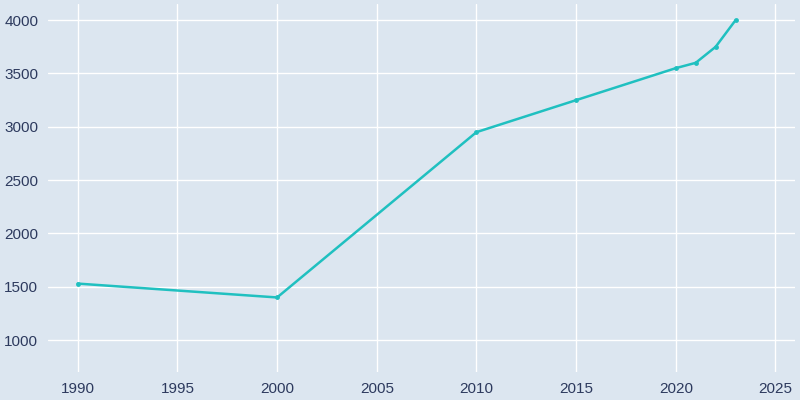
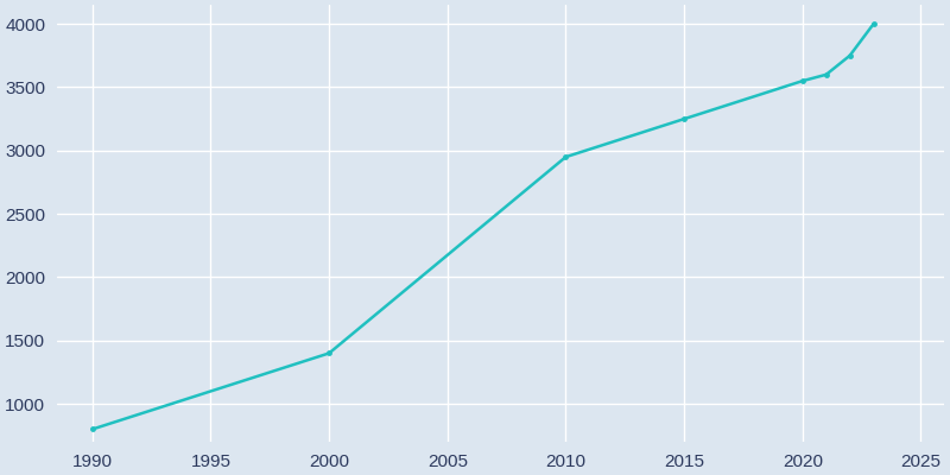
1990: 1530 -> 800
